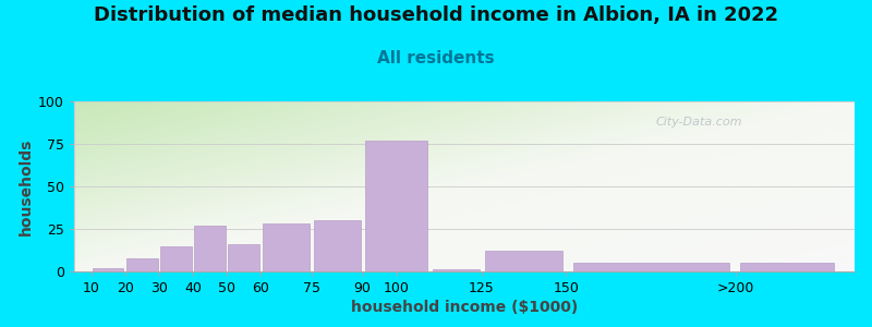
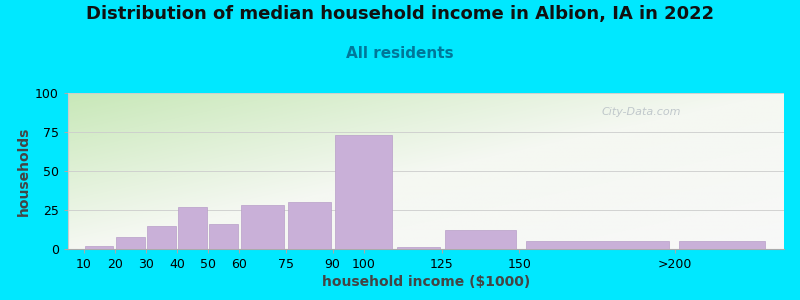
100: 77 -> 73
